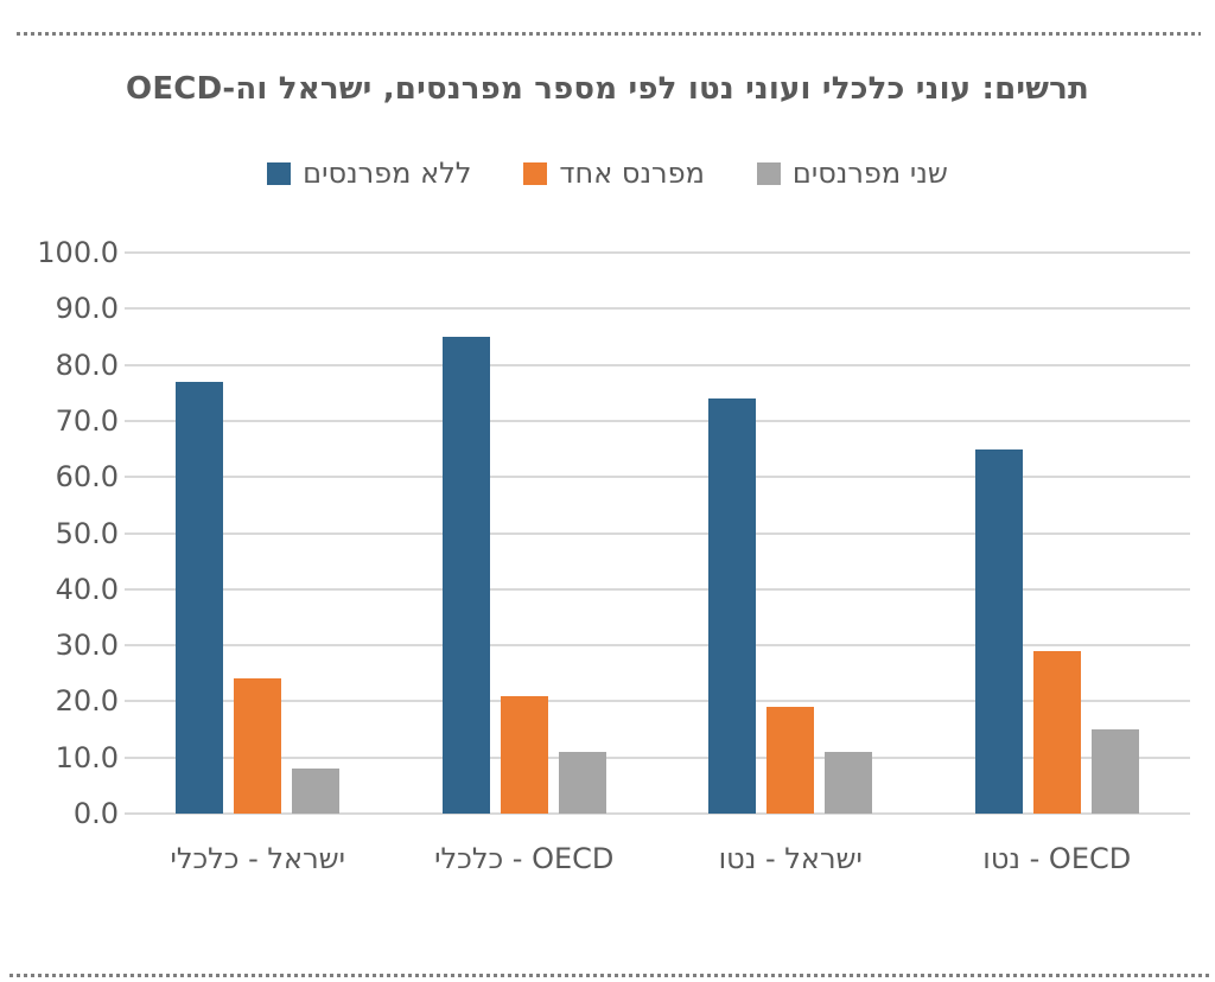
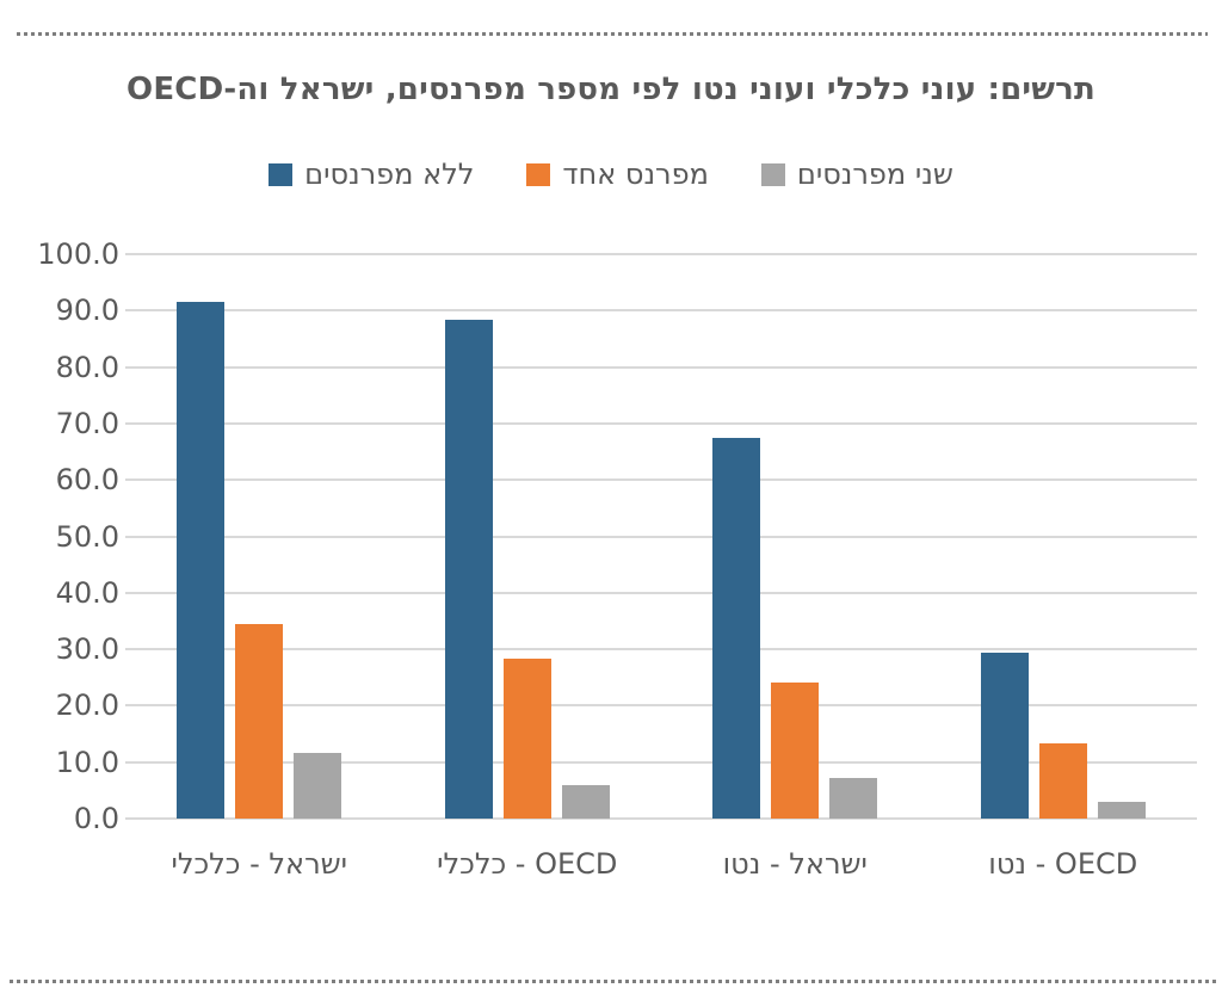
ללא מפרנסים/ישראל - כלכלי: 77 -> 92
מפרנס אחד/ישראל - כלכלי: 24 -> 34
שני מפרנסים/ישראל - כלכלי: 8 -> 12
ללא מפרנסים/OECD - כלכלי: 85 -> 88
מפרנס אחד/OECD - כלכלי: 21 -> 28
שני מפרנסים/OECD - כלכלי: 11 -> 6
ללא מפרנסים/ישראל - נטו: 74 -> 67
מפרנס אחד/ישראל - נטו: 19 -> 24
שני מפרנסים/ישראל - נטו: 11 -> 7
ללא מפרנסים/OECD - נטו: 65 -> 29
מפרנס אחד/OECD - נטו: 29 -> 13
שני מפרנסים/OECD - נטו: 15 -> 3
